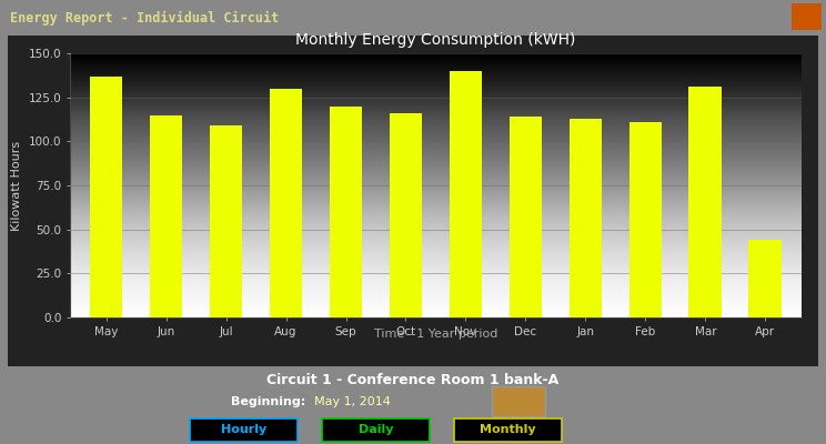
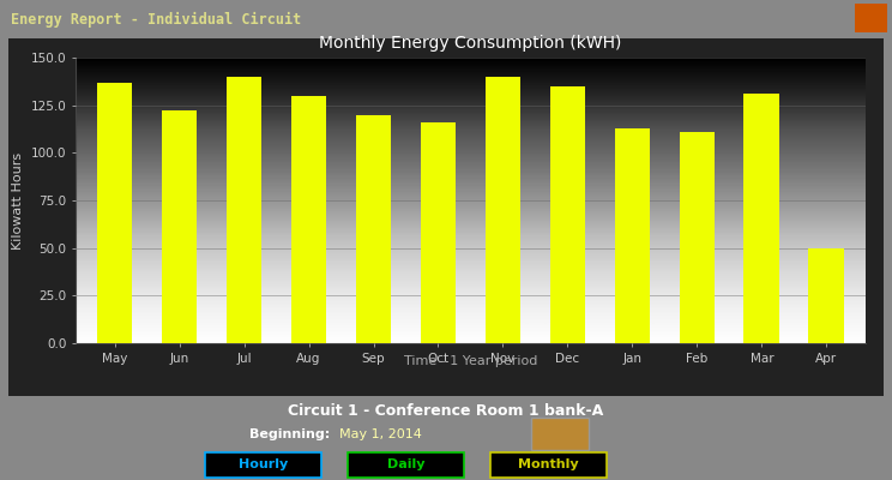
Jun: 115 -> 122
Jul: 109 -> 140
Dec: 114 -> 135
Apr: 44 -> 50
